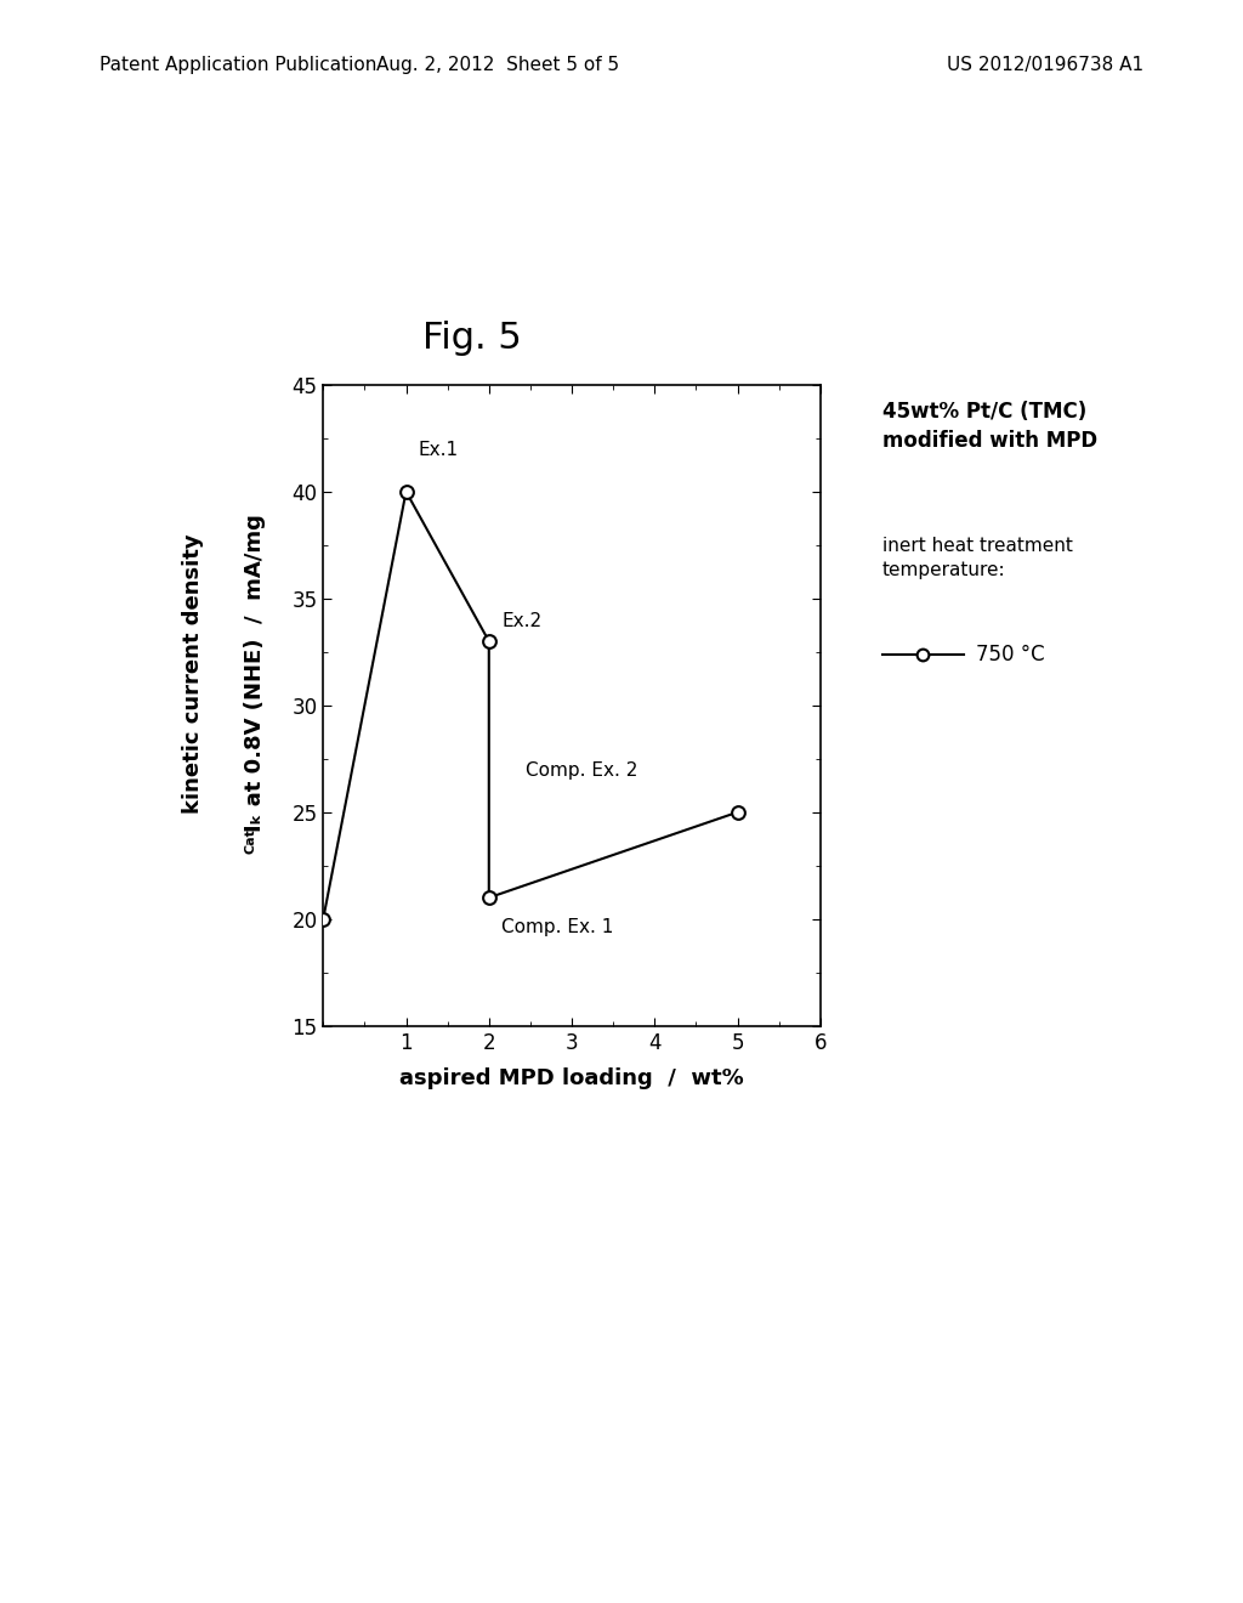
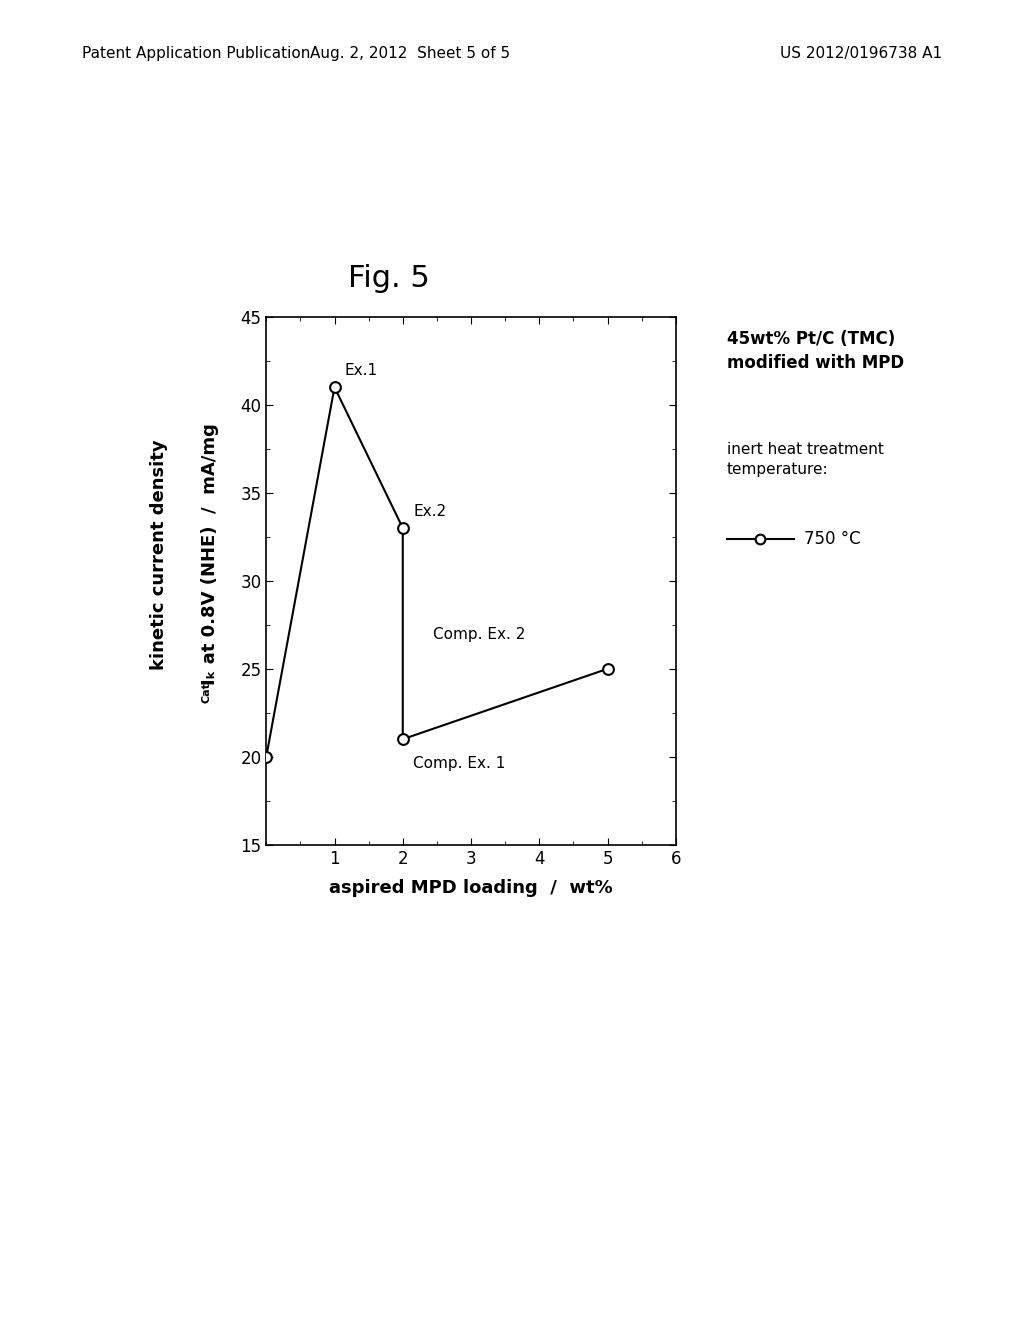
1: 40 -> 41
